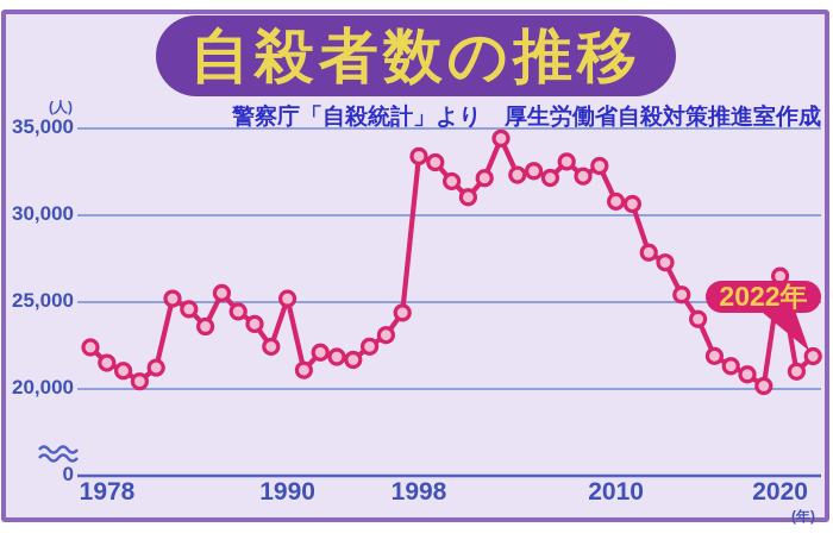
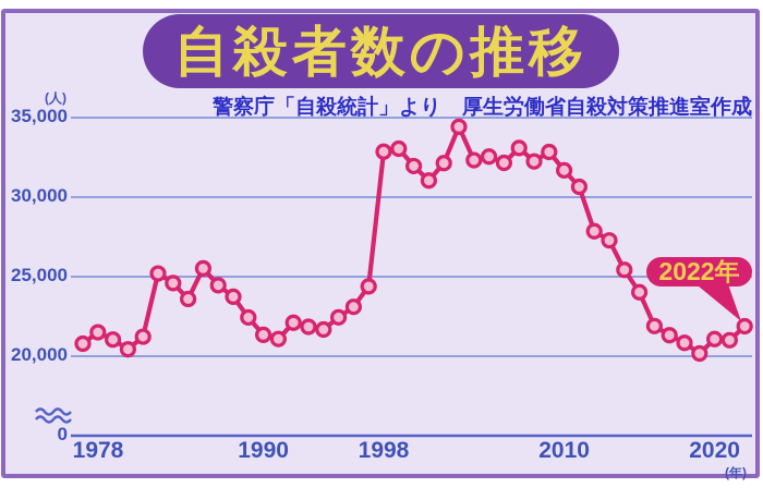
1978: 22400 -> 20800
1990: 25200 -> 21300
1998: 33400 -> 32900
2010: 30800 -> 31700
2020: 26500 -> 21100
